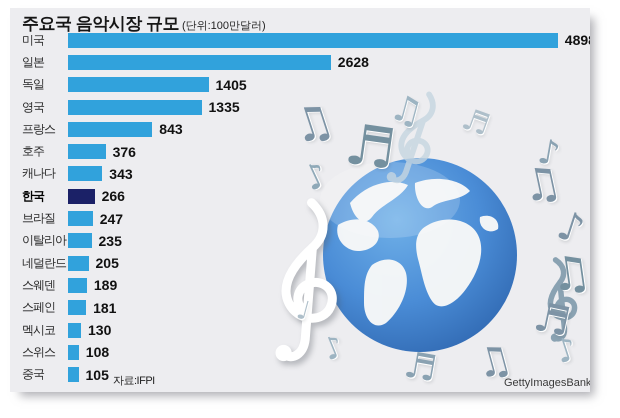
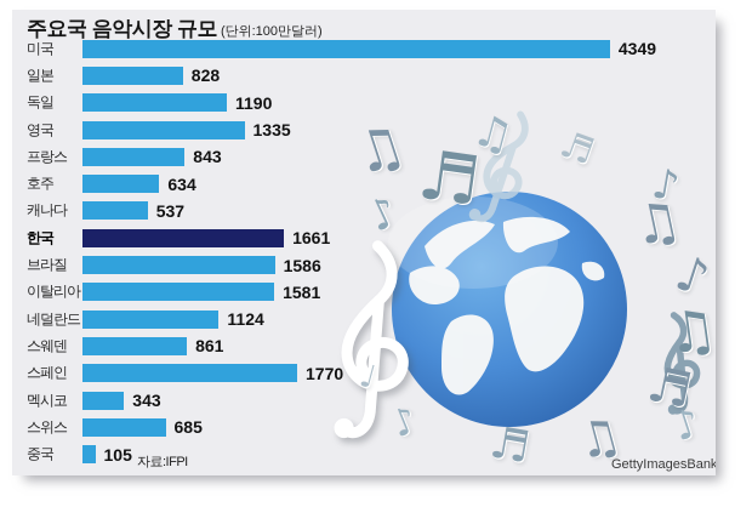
미국: 4898 -> 4349
일본: 2628 -> 828
독일: 1405 -> 1190
호주: 376 -> 634
캐나다: 343 -> 537
한국: 266 -> 1661
브라질: 247 -> 1586
이탈리아: 235 -> 1581
네덜란드: 205 -> 1124
스웨덴: 189 -> 861
스페인: 181 -> 1770
멕시코: 130 -> 343
스위스: 108 -> 685
